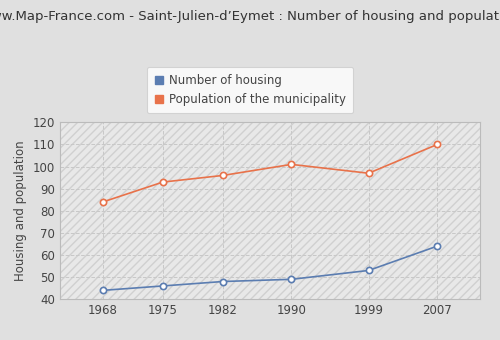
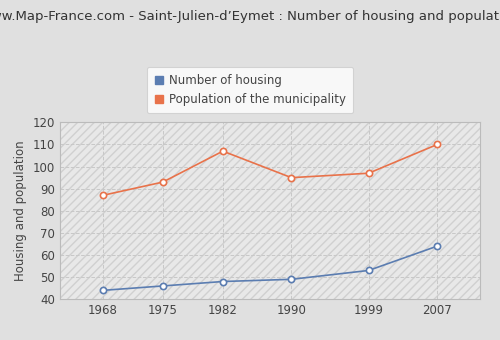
Population of the municipality/1968: 84 -> 87
Population of the municipality/1982: 96 -> 107
Population of the municipality/1990: 101 -> 95
